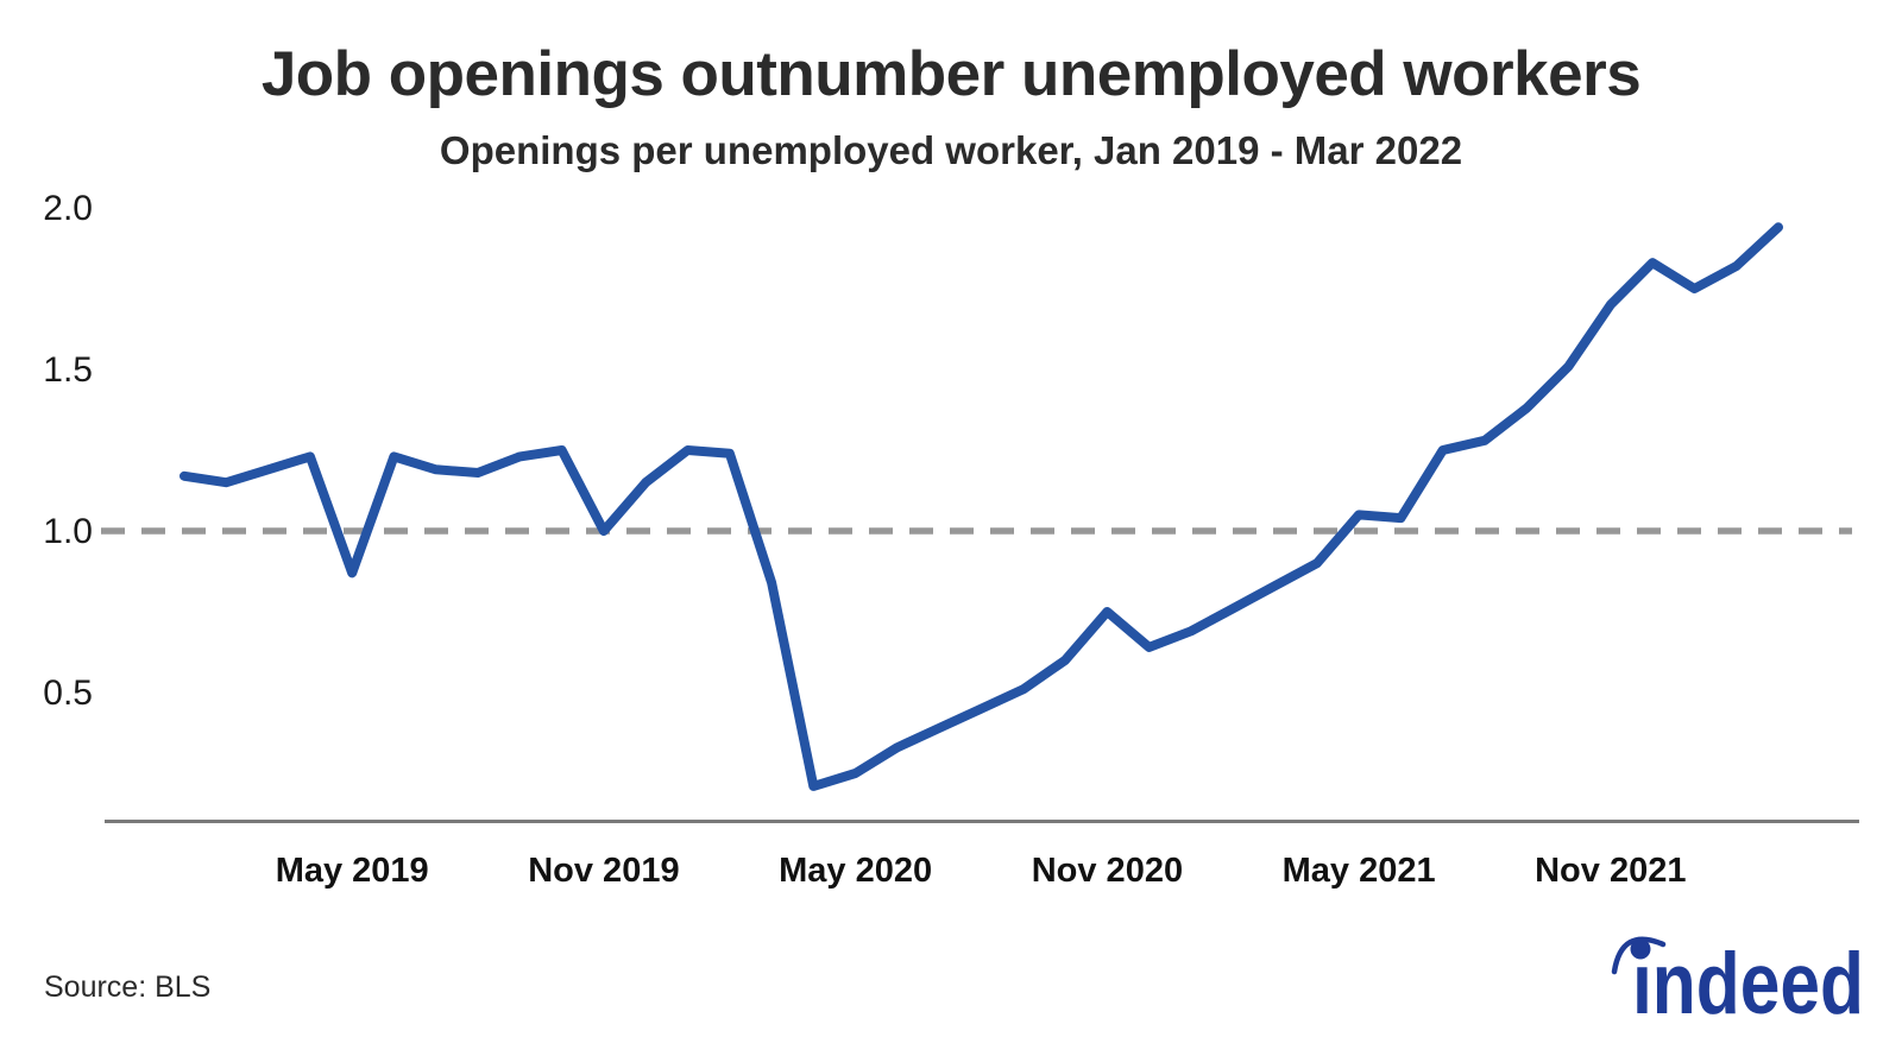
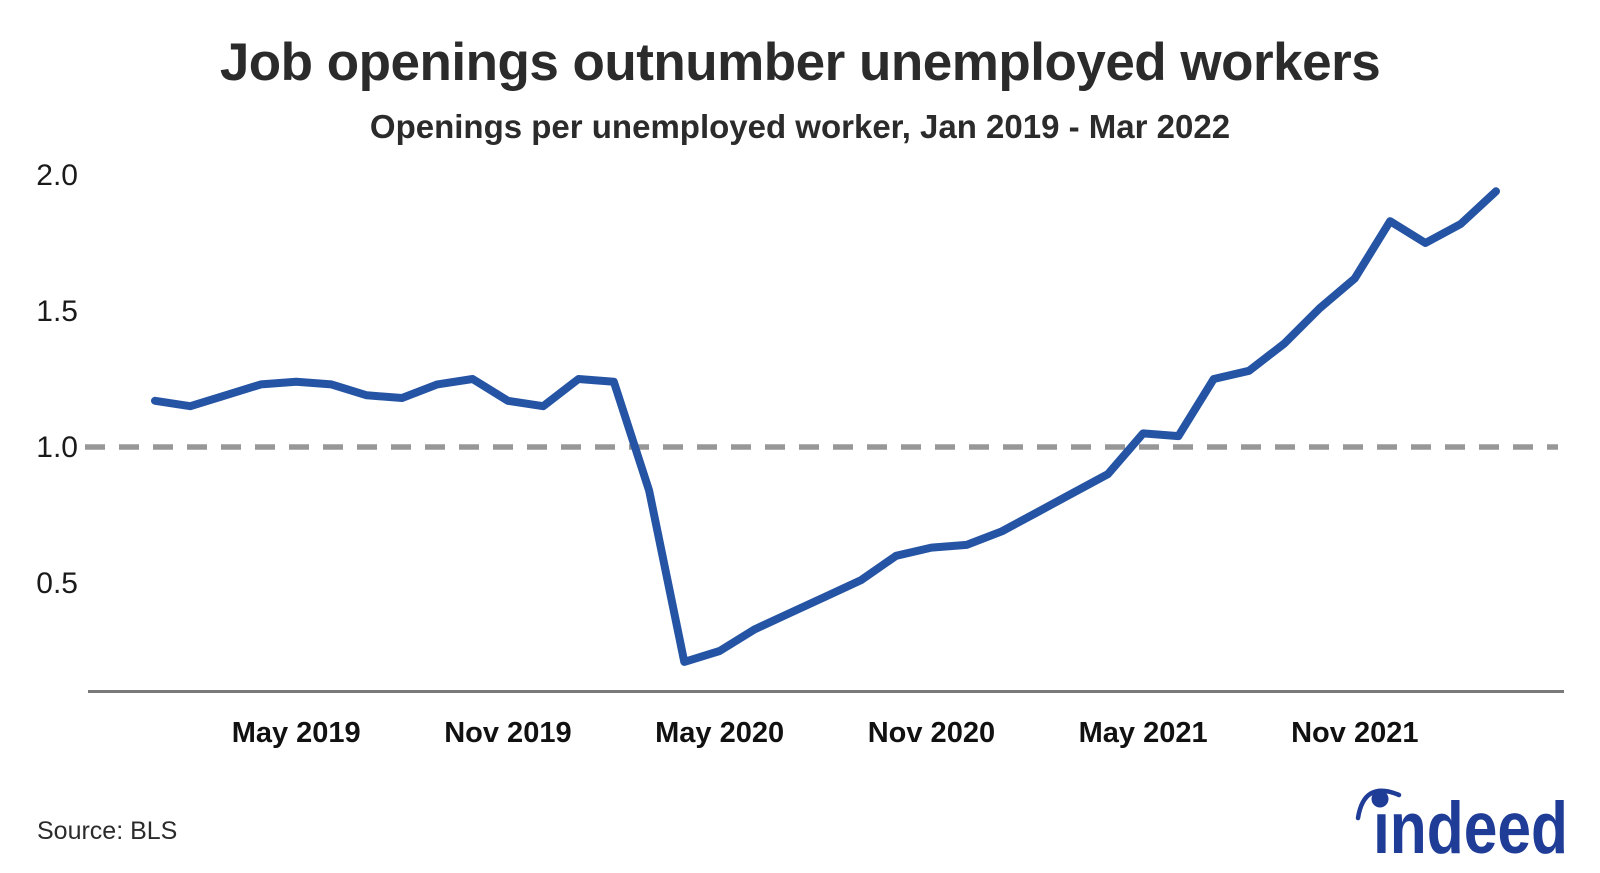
May 2019: 0.87 -> 1.24
Nov 2019: 1.00 -> 1.17
Nov 2020: 0.75 -> 0.63
Nov 2021: 1.70 -> 1.62
